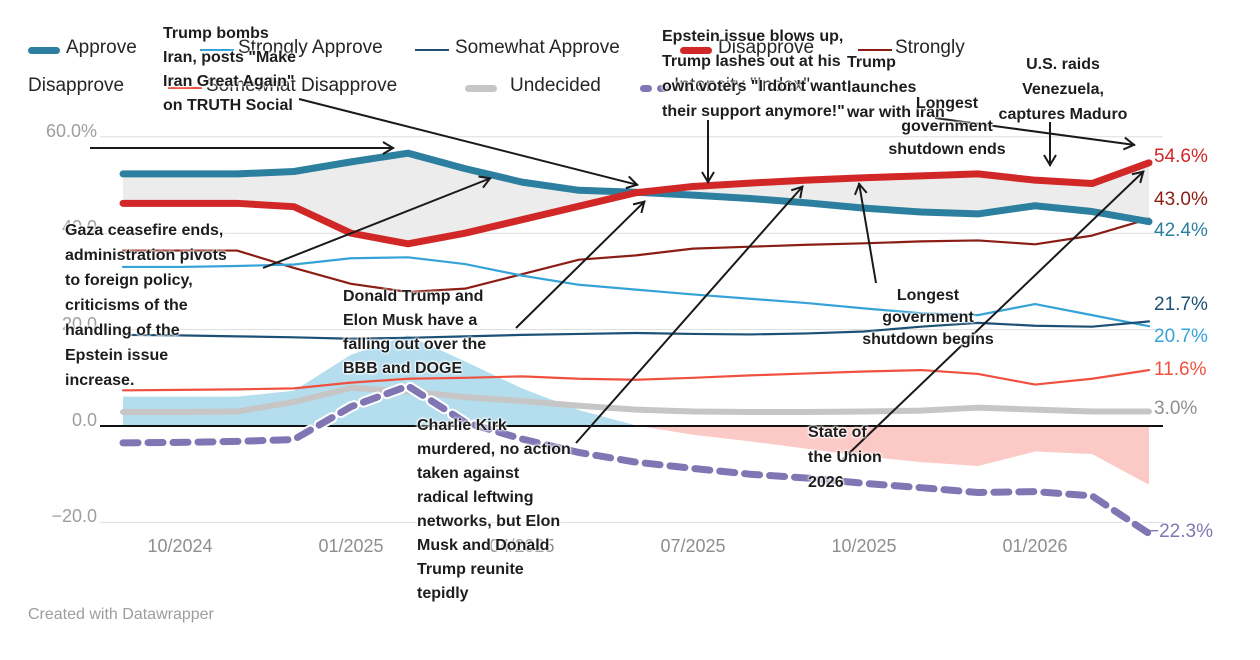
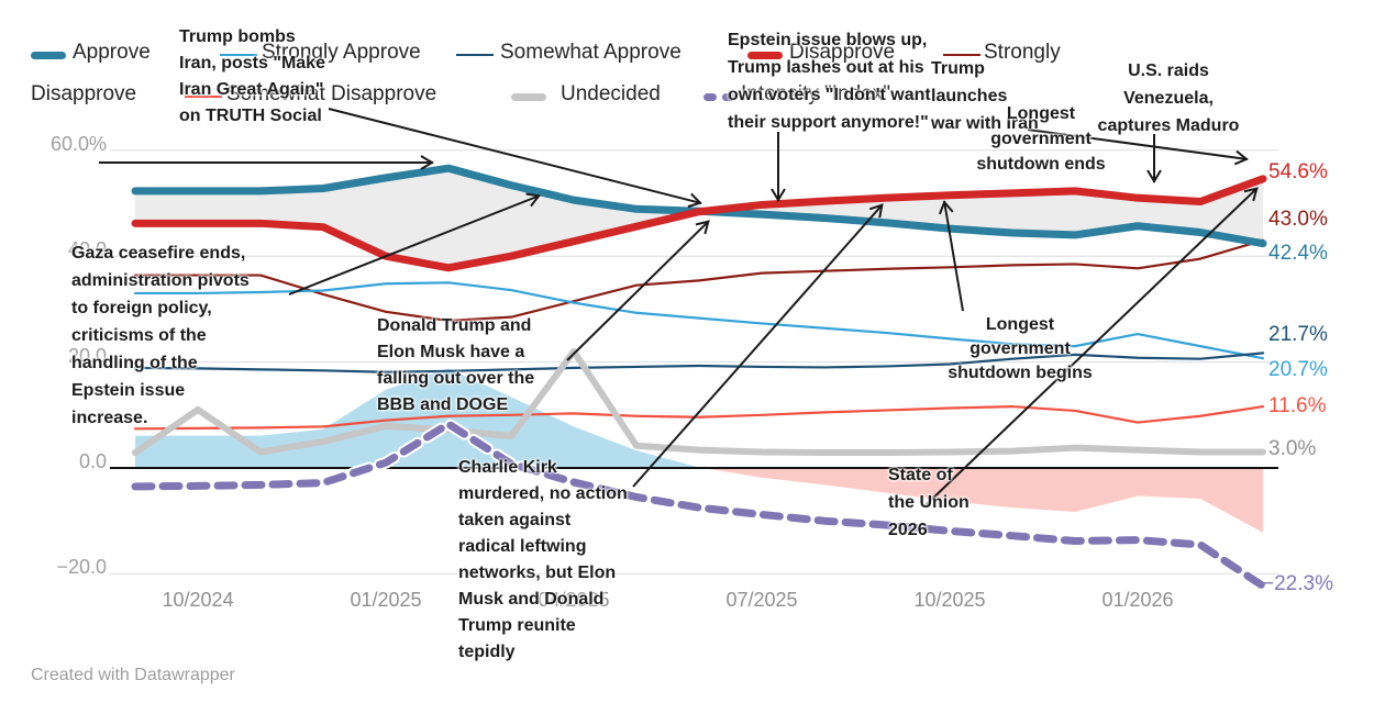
Undecided/10/2024: 3% -> 11%
Intensity "Index"/01/2025: 4% -> 1%
Undecided/04/2025: 5% -> 22%
